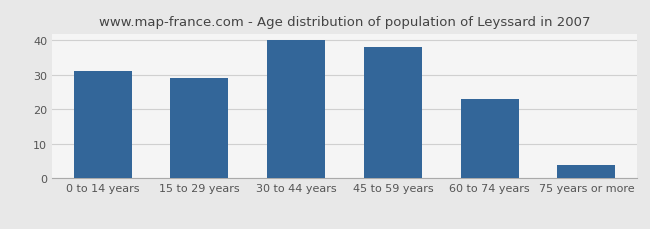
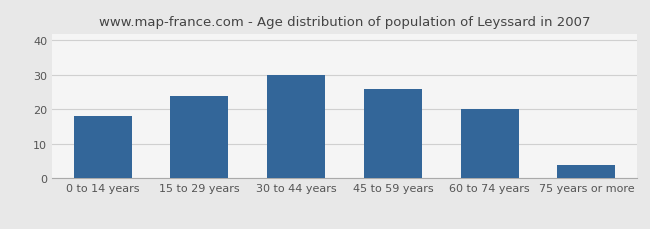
0 to 14 years: 31 -> 18
15 to 29 years: 29 -> 24
30 to 44 years: 40 -> 30
45 to 59 years: 38 -> 26
60 to 74 years: 23 -> 20
